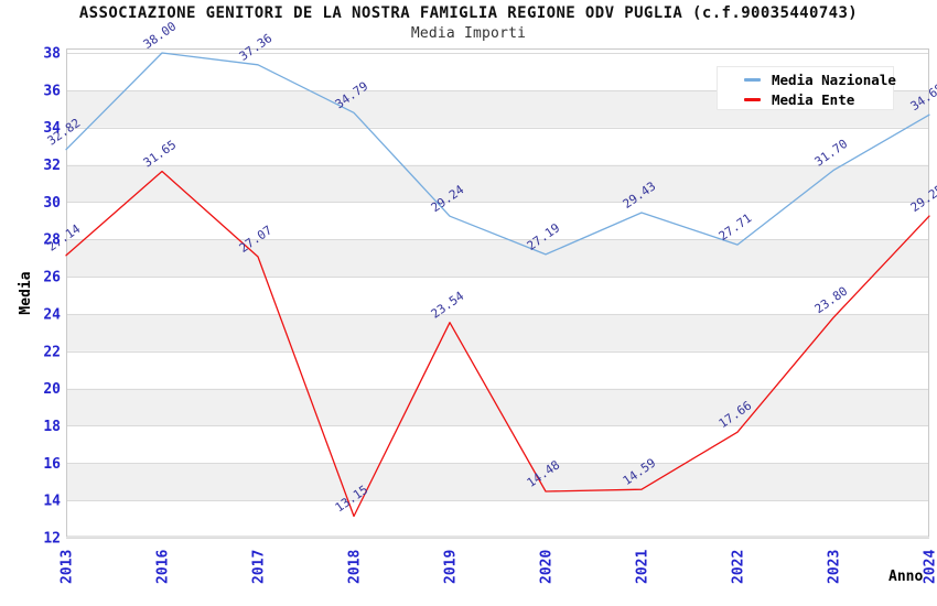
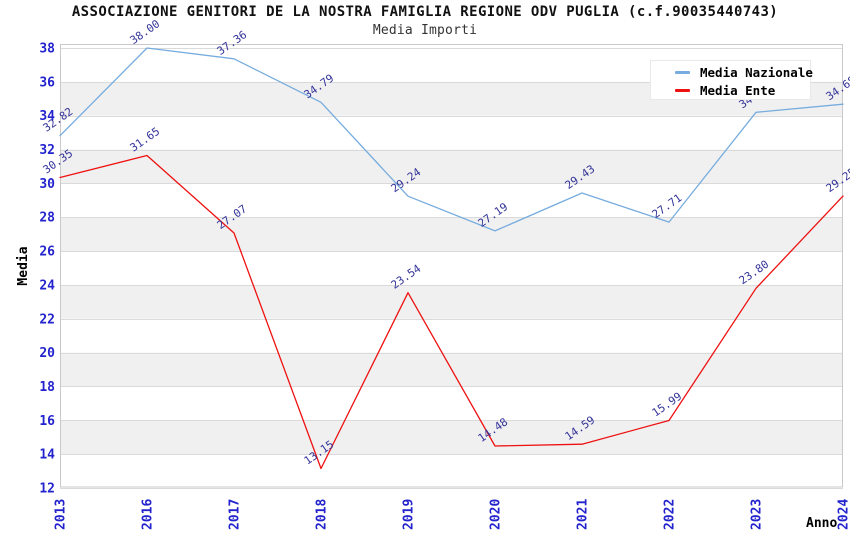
Media Ente/2013: 27.14 -> 30.35
Media Ente/2022: 17.66 -> 15.99
Media Nazionale/2023: 31.70 -> 34.20
